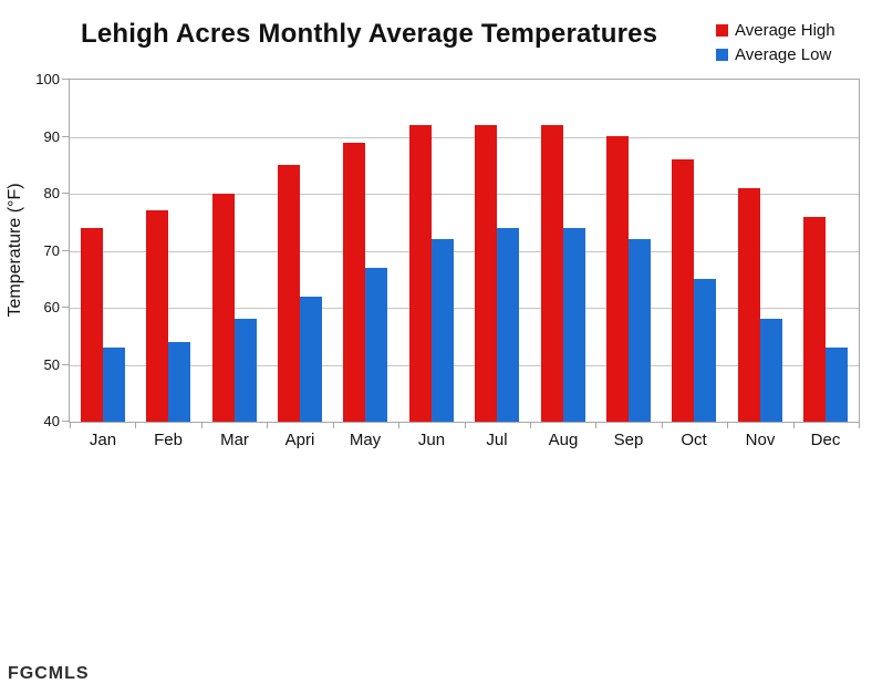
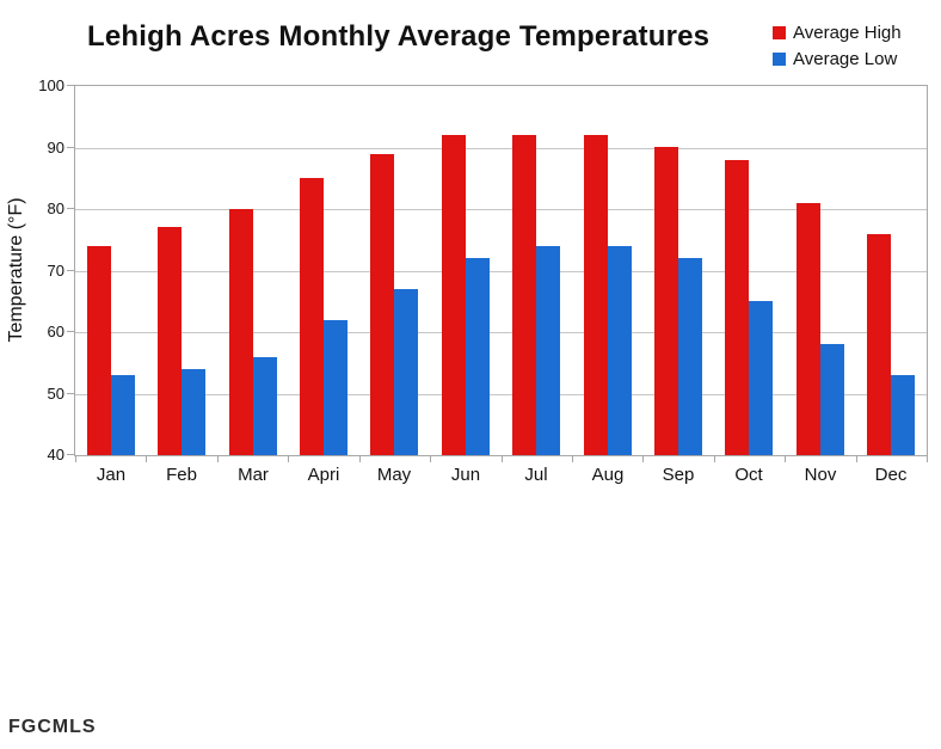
Average Low/Mar: 58 -> 56
Average High/Oct: 86 -> 88
